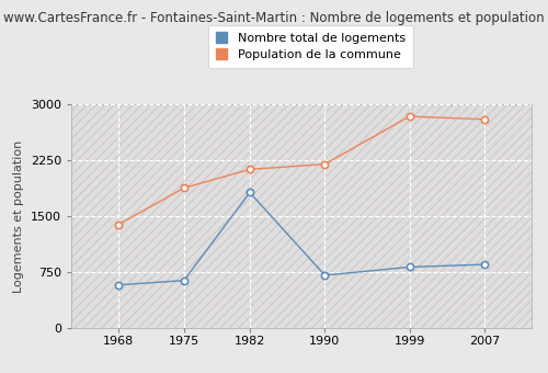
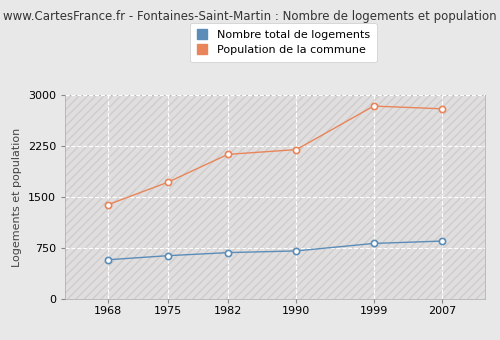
Population de la commune/1975: 1880 -> 1720
Nombre total de logements/1982: 1820 -> 680
